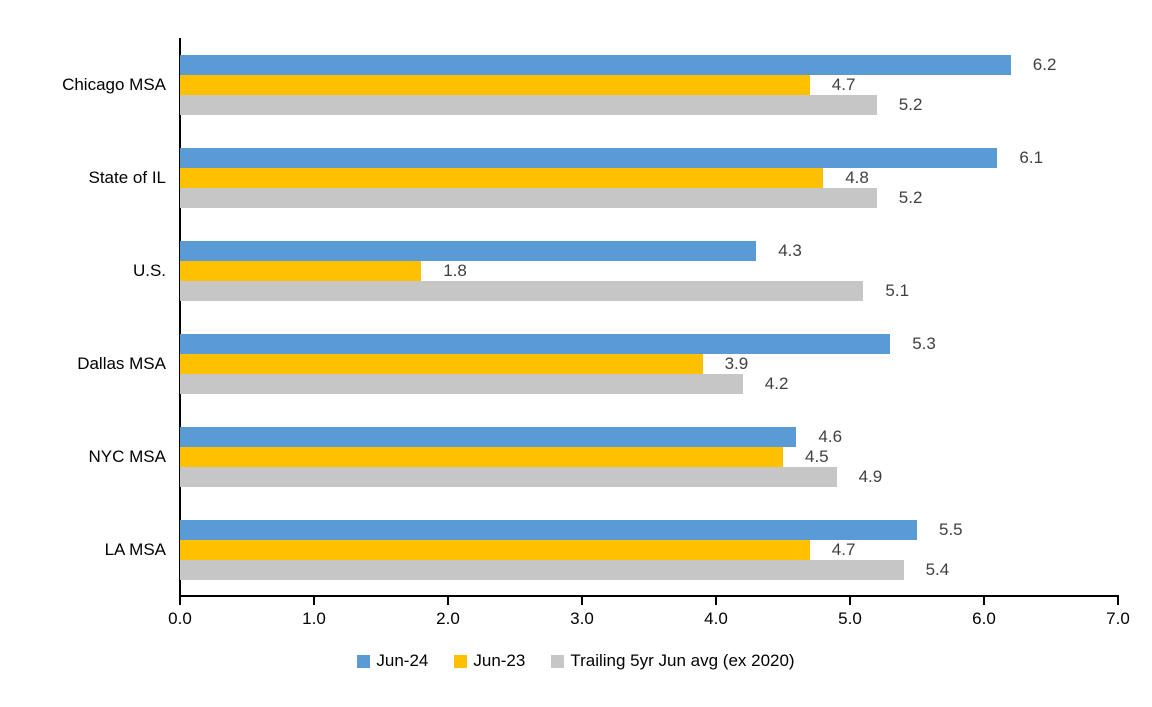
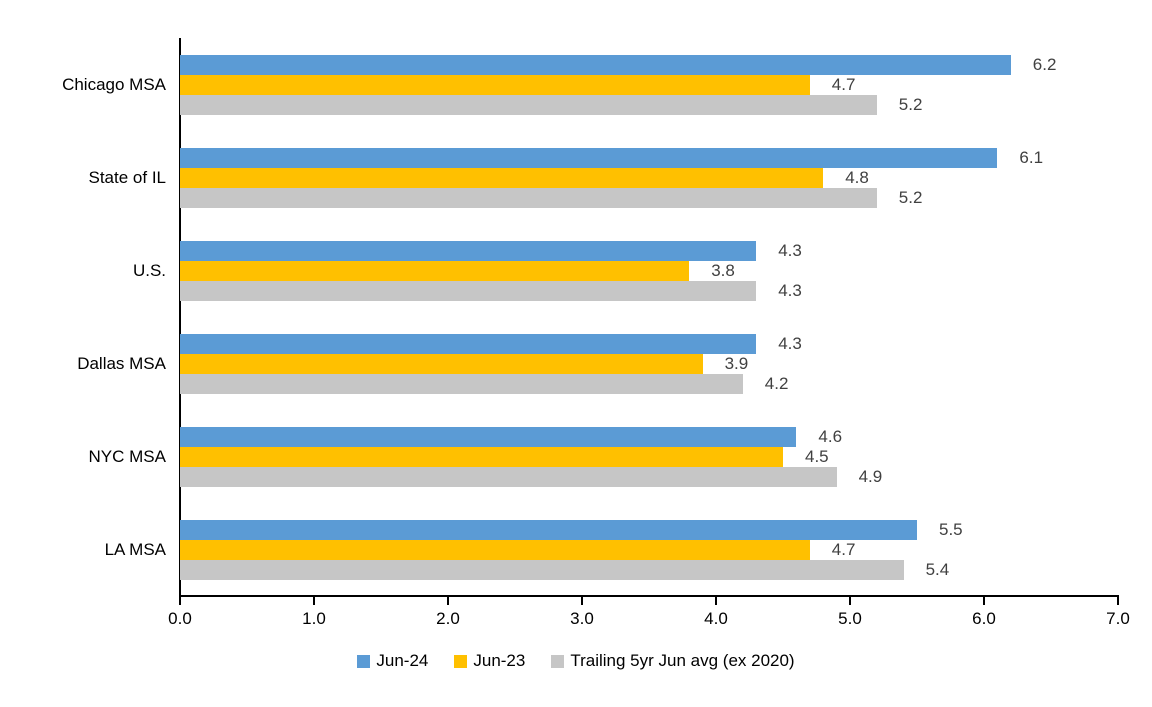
Jun-23/U.S.: 1.8 -> 3.8
Trailing 5yr Jun avg (ex 2020)/U.S.: 5.1 -> 4.3
Jun-24/Dallas MSA: 5.3 -> 4.3
